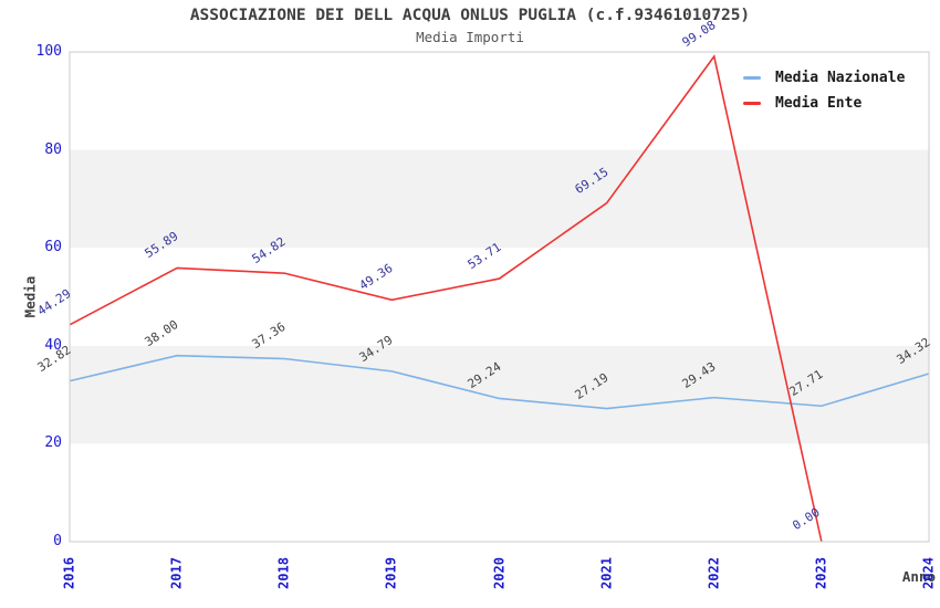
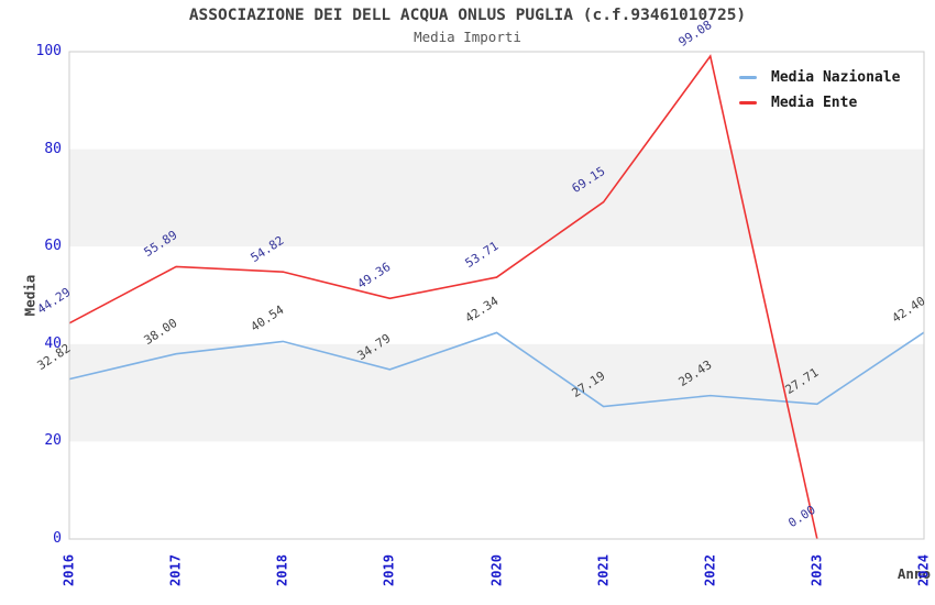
Media Nazionale/2018: 37.36 -> 40.54
Media Nazionale/2020: 29.24 -> 42.34
Media Nazionale/2024: 34.32 -> 42.40
